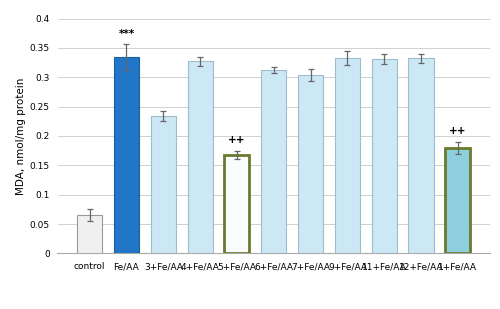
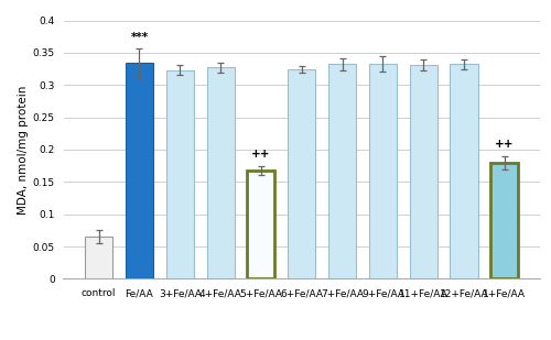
3+Fe/AA: 0.234 -> 0.323
6+Fe/AA: 0.312 -> 0.325
7+Fe/AA: 0.304 -> 0.332
